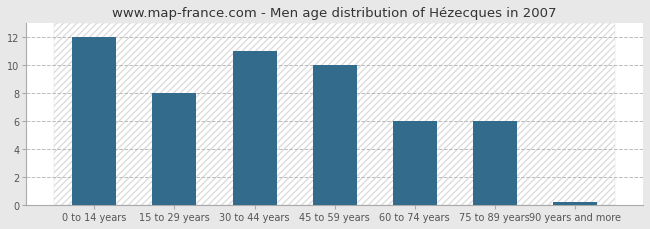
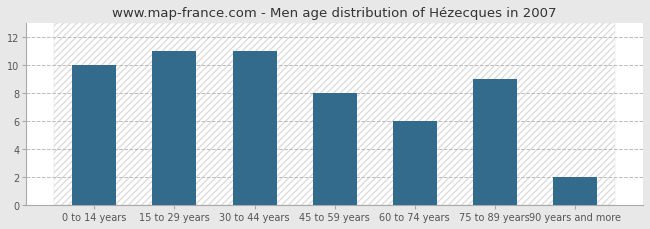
0 to 14 years: 12.0 -> 10.0
15 to 29 years: 8.0 -> 11.0
45 to 59 years: 10.0 -> 8.0
75 to 89 years: 6.0 -> 9.0
90 years and more: 0.2 -> 2.0
